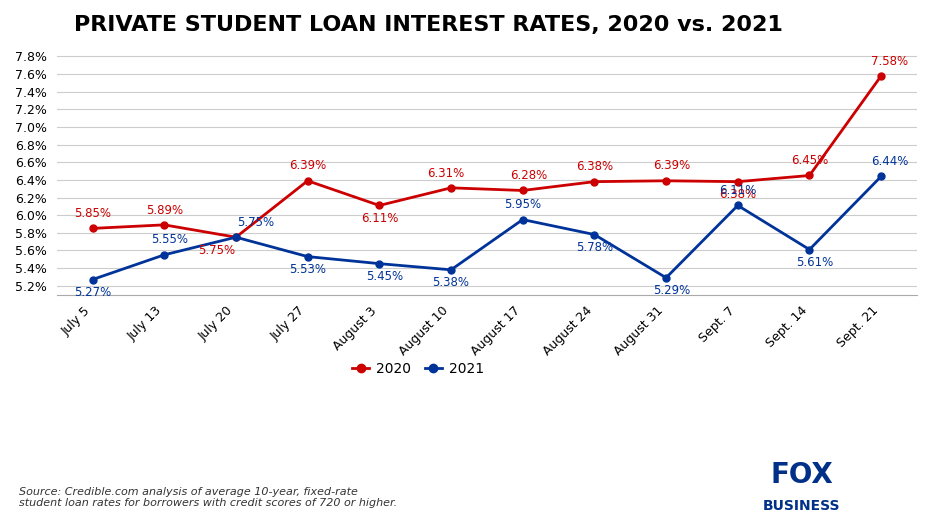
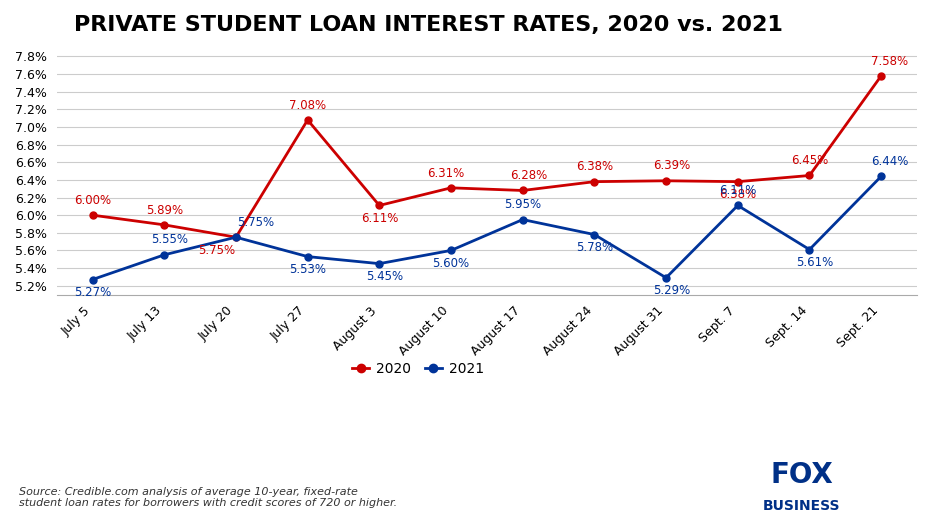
2020/July 5: 5.85% -> 6.00%
2020/July 27: 6.39% -> 7.08%
2021/August 10: 5.38% -> 5.60%
